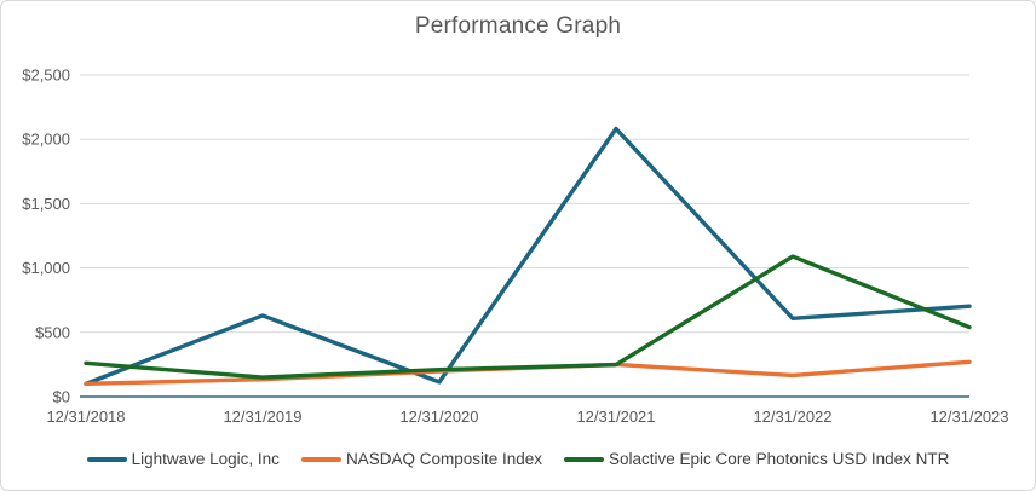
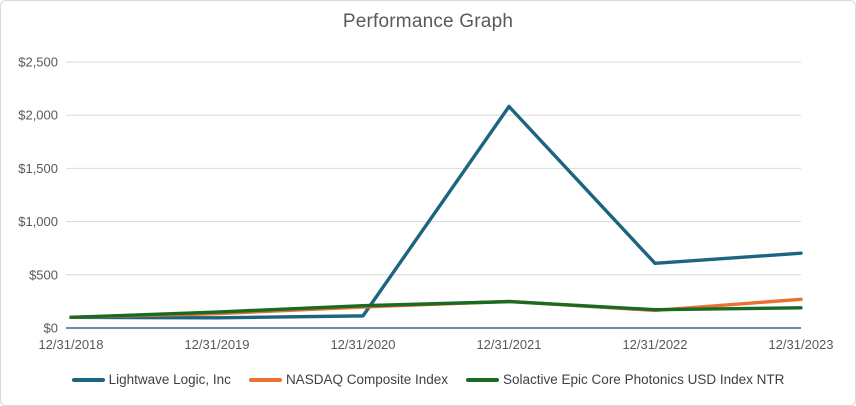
Solactive Epic Core Photonics USD Index NTR/12/31/2018: $260 -> $100
Lightwave Logic, Inc/12/31/2019: $630 -> $100
Solactive Epic Core Photonics USD Index NTR/12/31/2022: $1090 -> $170
Solactive Epic Core Photonics USD Index NTR/12/31/2023: $540 -> $190
